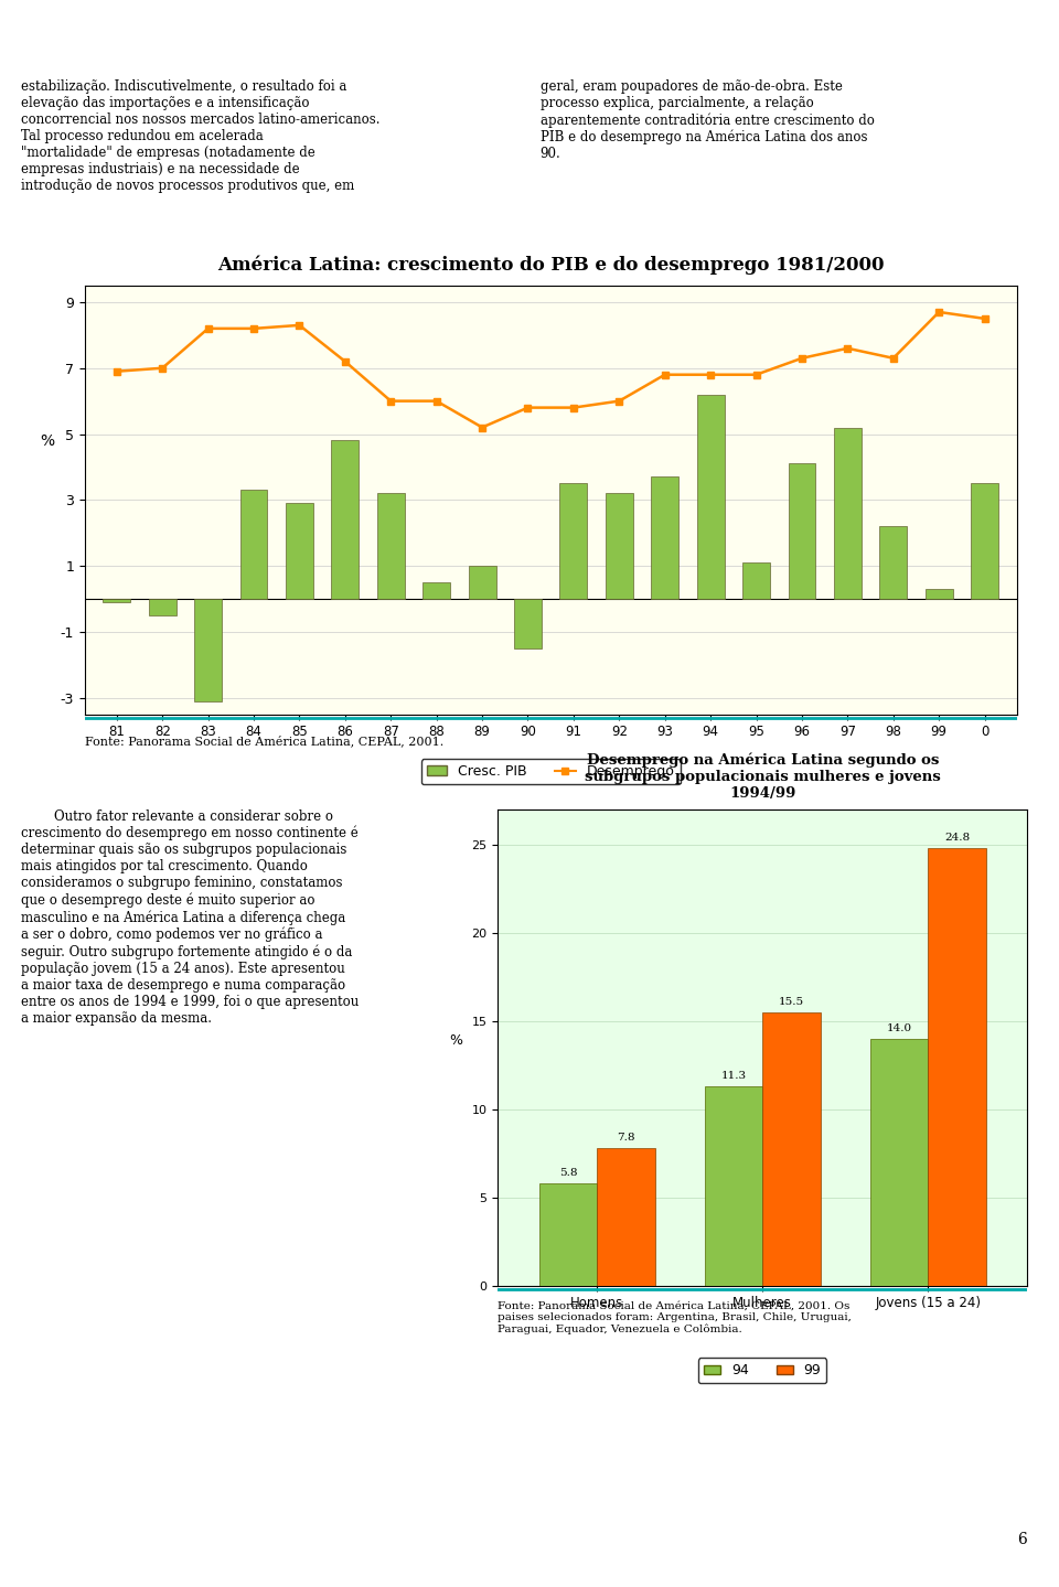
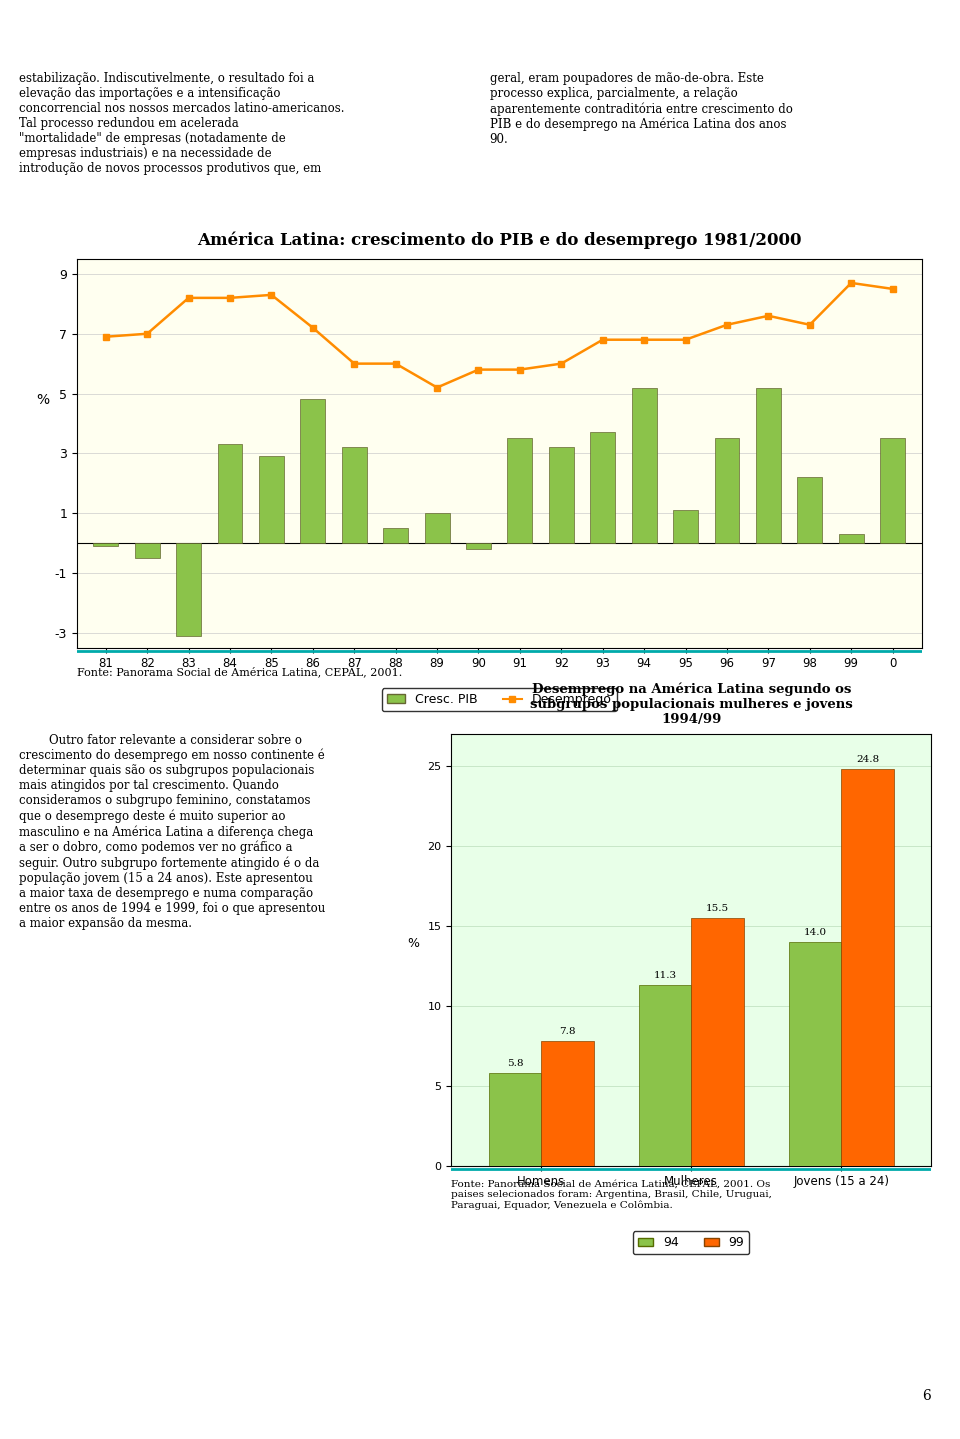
América Latina: crescimento do PIB e do desemprego 1981/2000/Cresc. PIB/90: -1.5 -> -0.2
América Latina: crescimento do PIB e do desemprego 1981/2000/Cresc. PIB/94: 6.2 -> 5.2
América Latina: crescimento do PIB e do desemprego 1981/2000/Cresc. PIB/96: 4.1 -> 3.5
